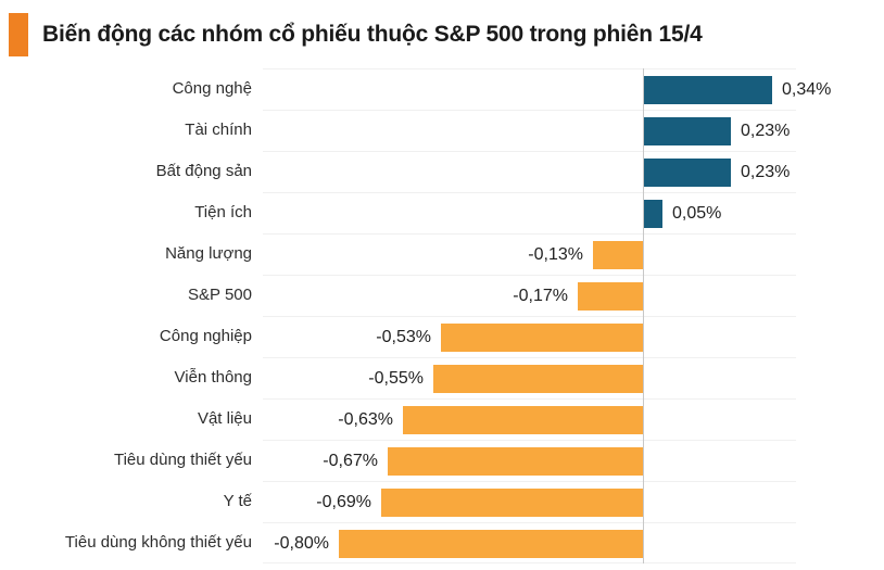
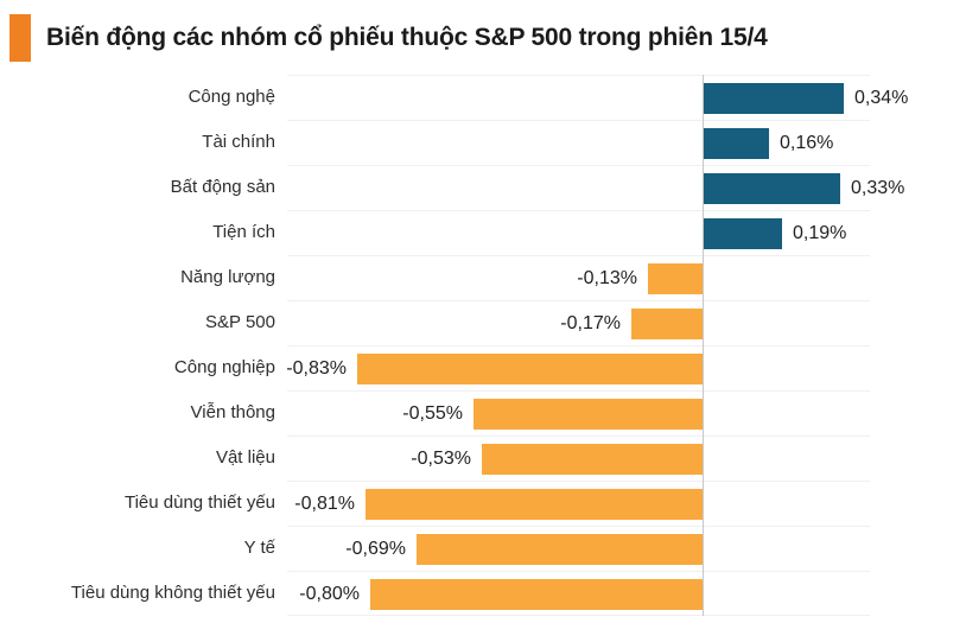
Tài chính: 0,23% -> 0,16%
Bất động sản: 0,23% -> 0,33%
Tiện ích: 0,05% -> 0,19%
Công nghiệp: -0,53% -> -0,83%
Vật liệu: -0,63% -> -0,53%
Tiêu dùng thiết yếu: -0,67% -> -0,81%
